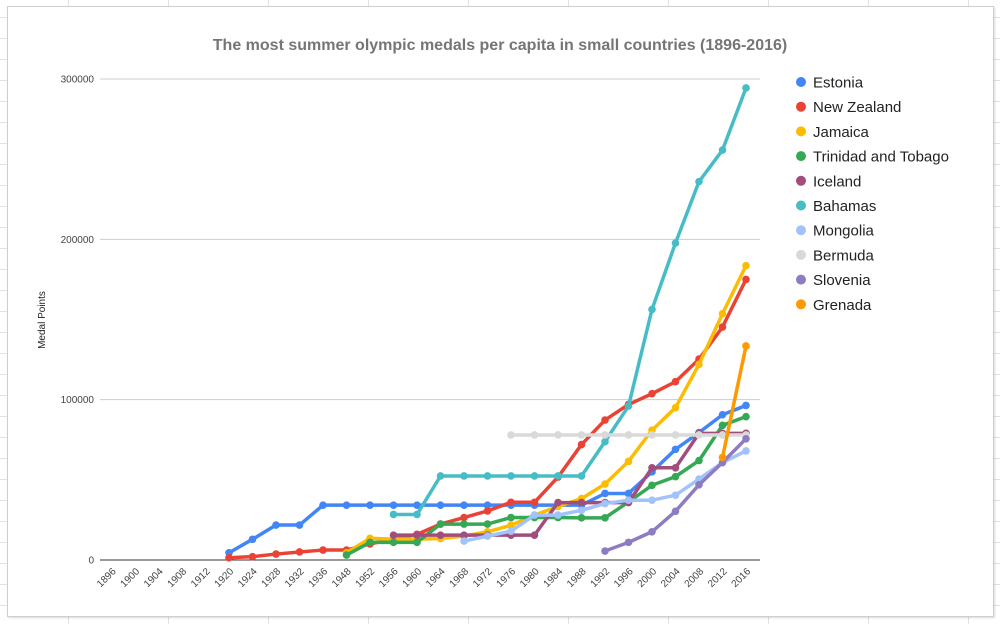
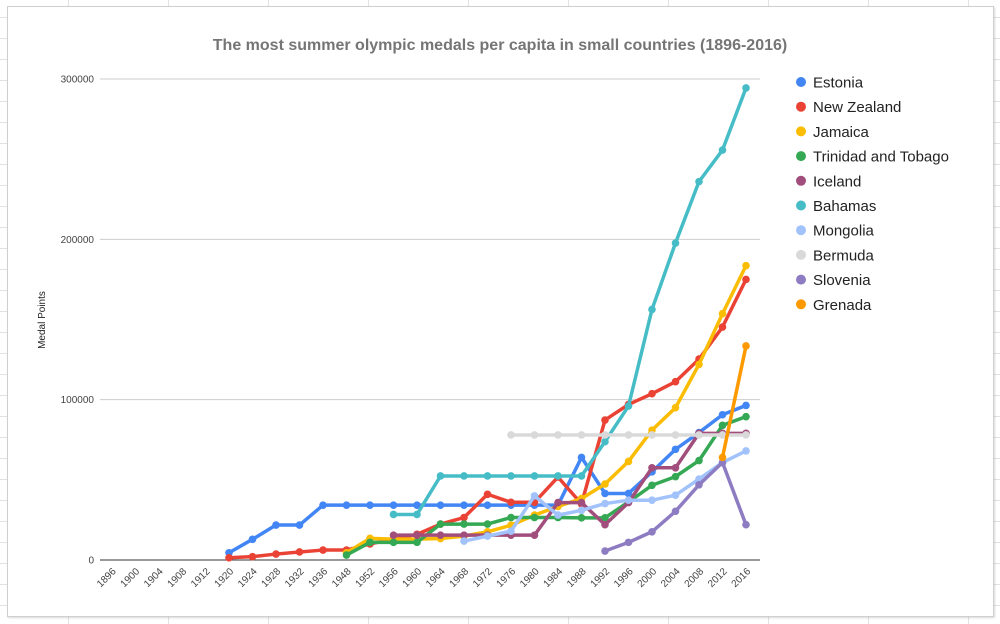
New Zealand/1972: 31000 -> 41000
Mongolia/1980: 28000 -> 40000
Estonia/1988: 34000 -> 64000
New Zealand/1988: 72000 -> 35000
Iceland/1992: 36000 -> 22000
Slovenia/2016: 76000 -> 22000
